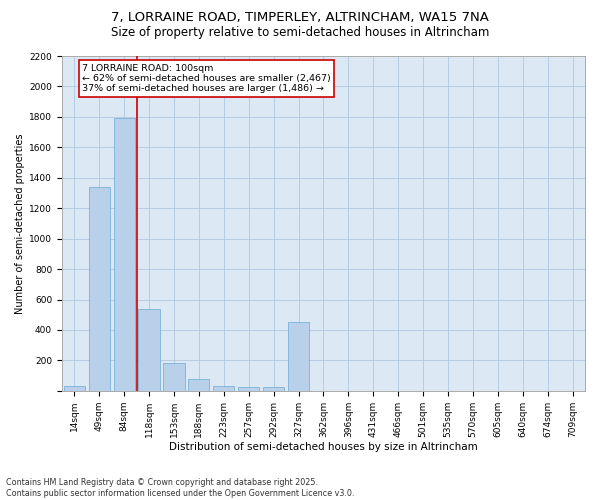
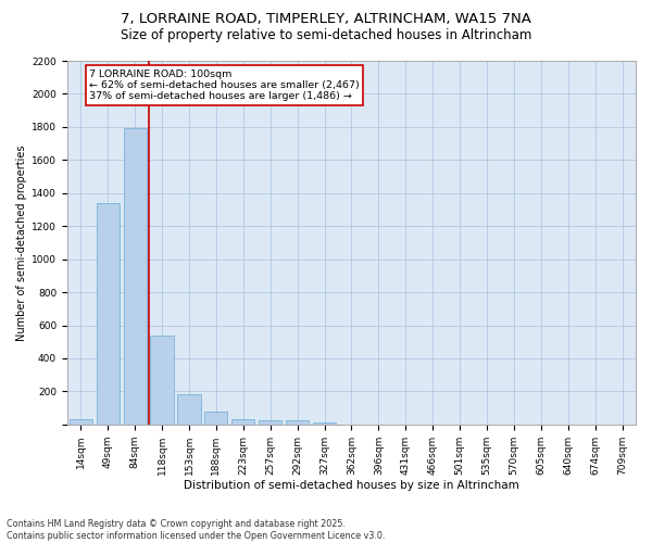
327sqm: 450 -> 20
